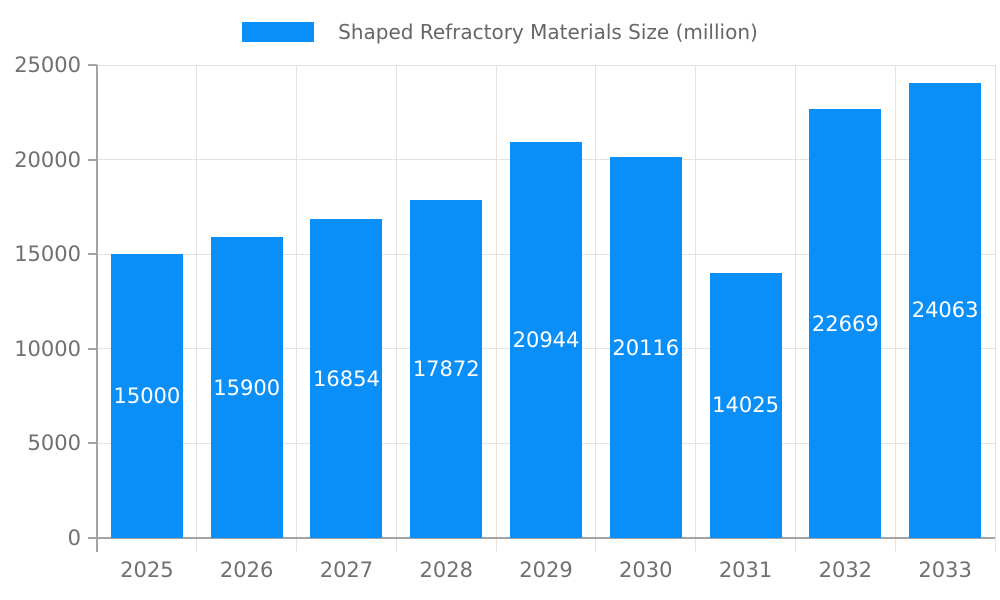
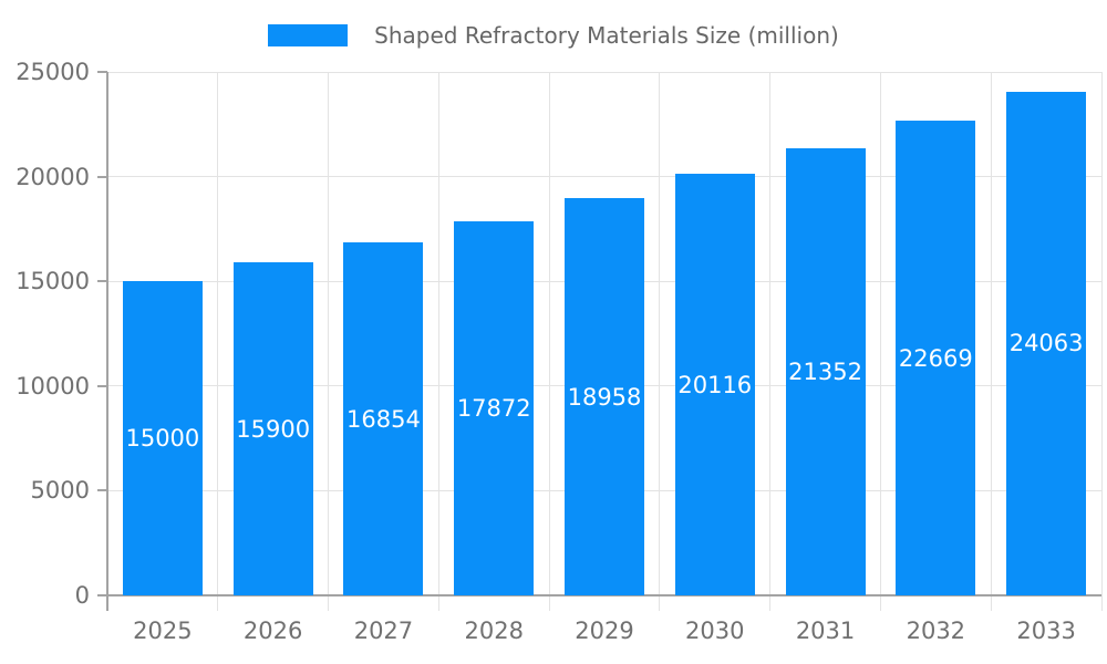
2029: 20944 -> 18958
2031: 14025 -> 21352
